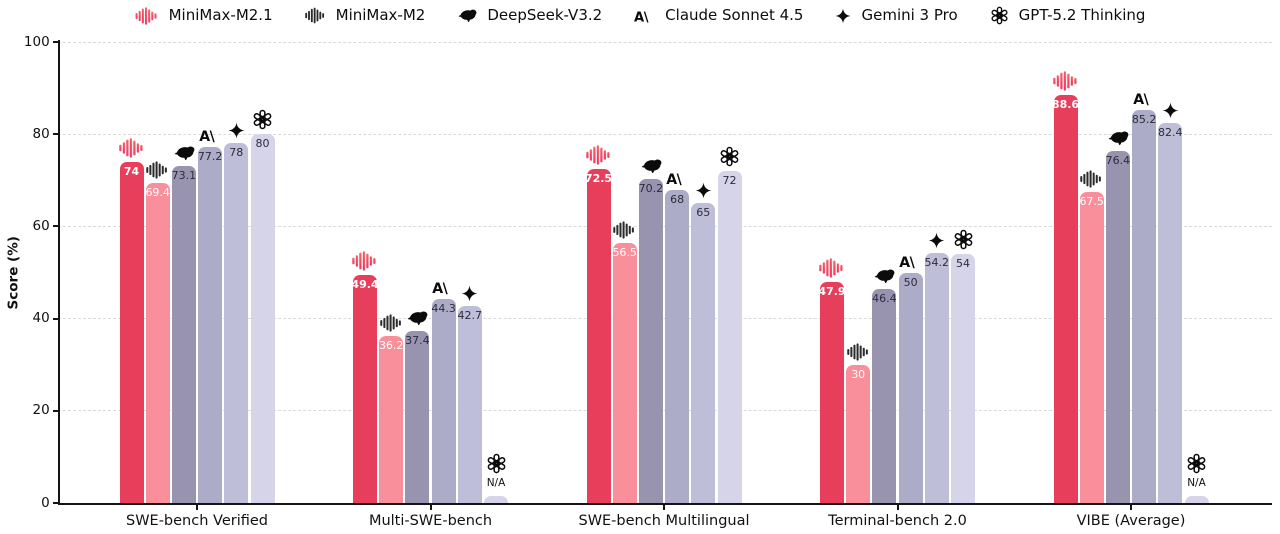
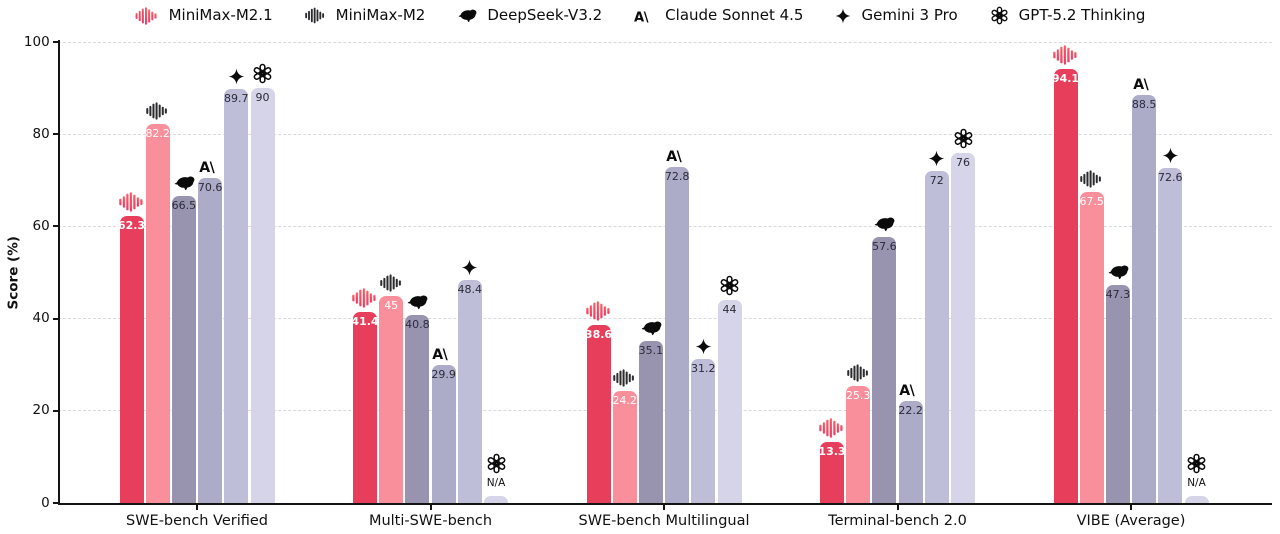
MiniMax-M2.1/SWE-bench Verified: 74 -> 62.3
MiniMax-M2/SWE-bench Verified: 69.4 -> 82.2
DeepSeek-V3.2/SWE-bench Verified: 73.1 -> 66.5
Claude Sonnet 4.5/SWE-bench Verified: 77.2 -> 70.6
Gemini 3 Pro/SWE-bench Verified: 78 -> 89.7
GPT-5.2 Thinking/SWE-bench Verified: 80 -> 90
MiniMax-M2.1/Multi-SWE-bench: 49.4 -> 41.4
MiniMax-M2/Multi-SWE-bench: 36.2 -> 45
DeepSeek-V3.2/Multi-SWE-bench: 37.4 -> 40.8
Claude Sonnet 4.5/Multi-SWE-bench: 44.3 -> 29.9
Gemini 3 Pro/Multi-SWE-bench: 42.7 -> 48.4
MiniMax-M2.1/SWE-bench Multilingual: 72.5 -> 38.6
MiniMax-M2/SWE-bench Multilingual: 56.5 -> 24.2
DeepSeek-V3.2/SWE-bench Multilingual: 70.2 -> 35.1
Claude Sonnet 4.5/SWE-bench Multilingual: 68 -> 72.8
Gemini 3 Pro/SWE-bench Multilingual: 65 -> 31.2
GPT-5.2 Thinking/SWE-bench Multilingual: 72 -> 44
MiniMax-M2.1/Terminal-bench 2.0: 47.9 -> 13.3
MiniMax-M2/Terminal-bench 2.0: 30 -> 25.3
DeepSeek-V3.2/Terminal-bench 2.0: 46.4 -> 57.6
Claude Sonnet 4.5/Terminal-bench 2.0: 50 -> 22.2
Gemini 3 Pro/Terminal-bench 2.0: 54.2 -> 72
GPT-5.2 Thinking/Terminal-bench 2.0: 54 -> 76
MiniMax-M2.1/VIBE (Average): 88.6 -> 94.1
DeepSeek-V3.2/VIBE (Average): 76.4 -> 47.3
Claude Sonnet 4.5/VIBE (Average): 85.2 -> 88.5
Gemini 3 Pro/VIBE (Average): 82.4 -> 72.6
